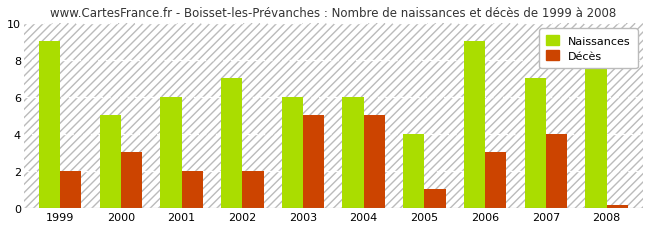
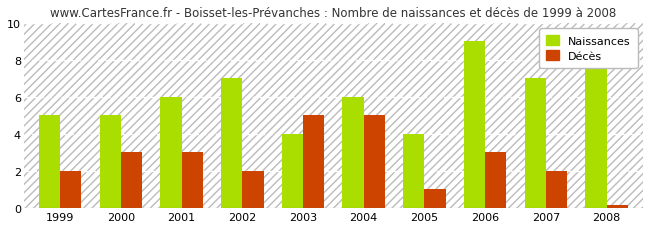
Naissances/1999: 9 -> 5
Décès/2001: 2.0 -> 3.0
Naissances/2003: 6 -> 4
Décès/2007: 4.0 -> 2.0
